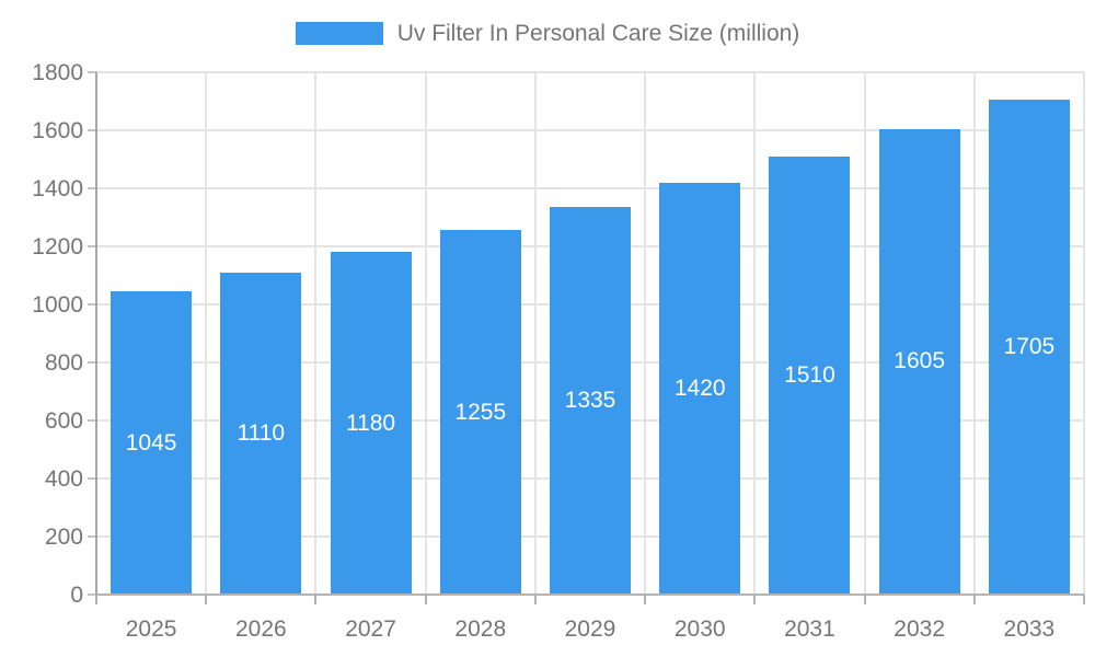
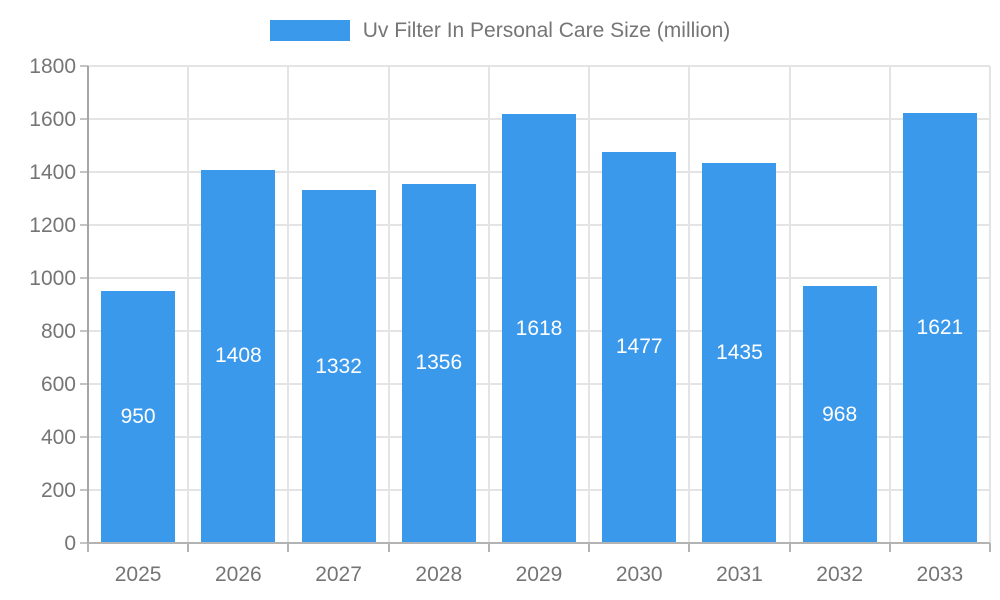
2025: 1045 -> 950
2026: 1110 -> 1408
2027: 1180 -> 1332
2028: 1255 -> 1356
2029: 1335 -> 1618
2030: 1420 -> 1477
2031: 1510 -> 1435
2032: 1605 -> 968
2033: 1705 -> 1621
